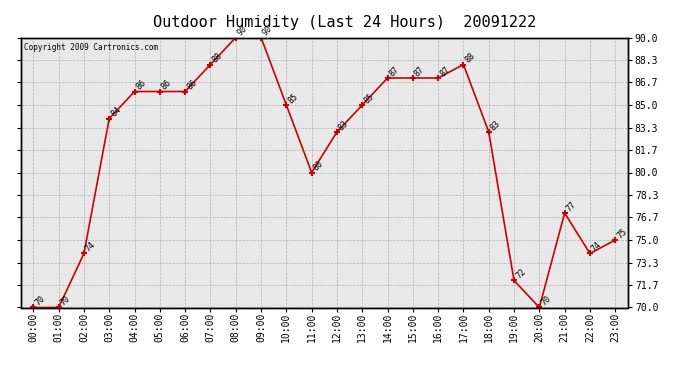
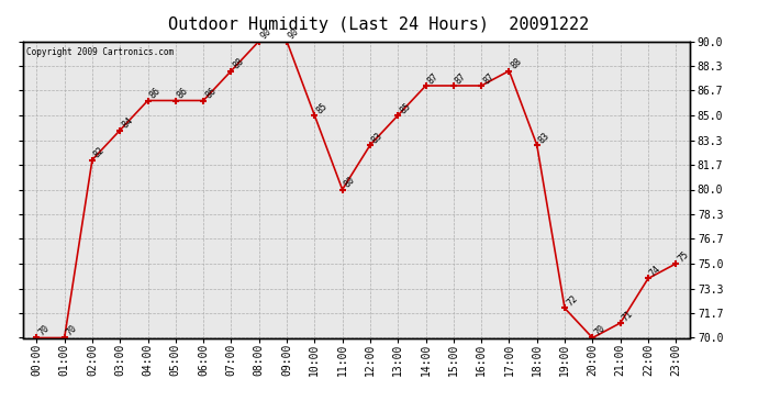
02:00: 74 -> 82
21:00: 77 -> 71
